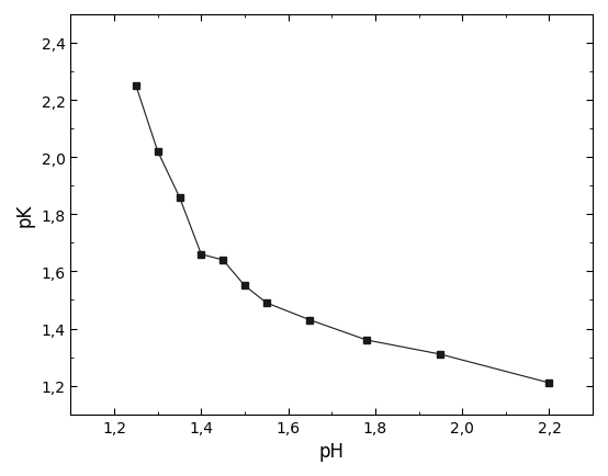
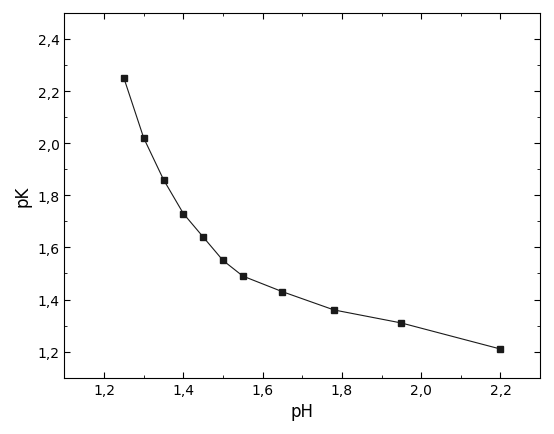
1,4: 1,66 -> 1,73
